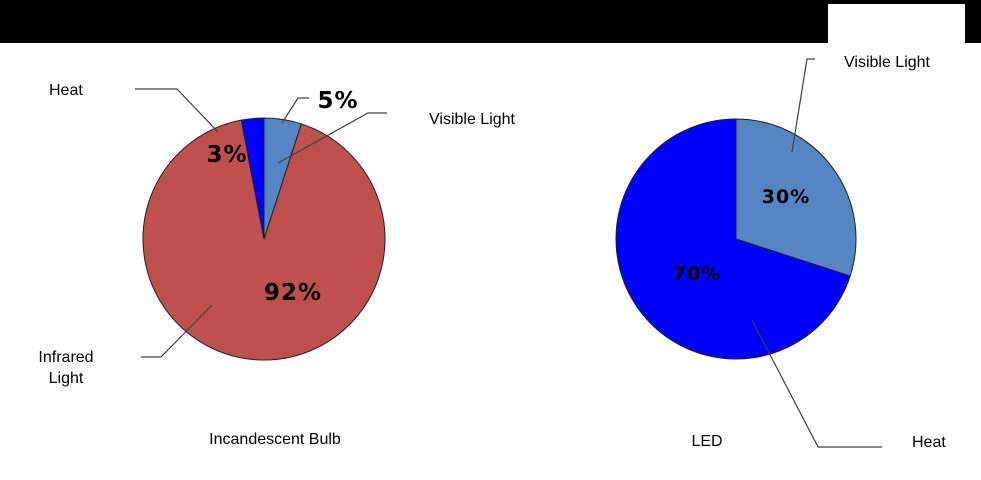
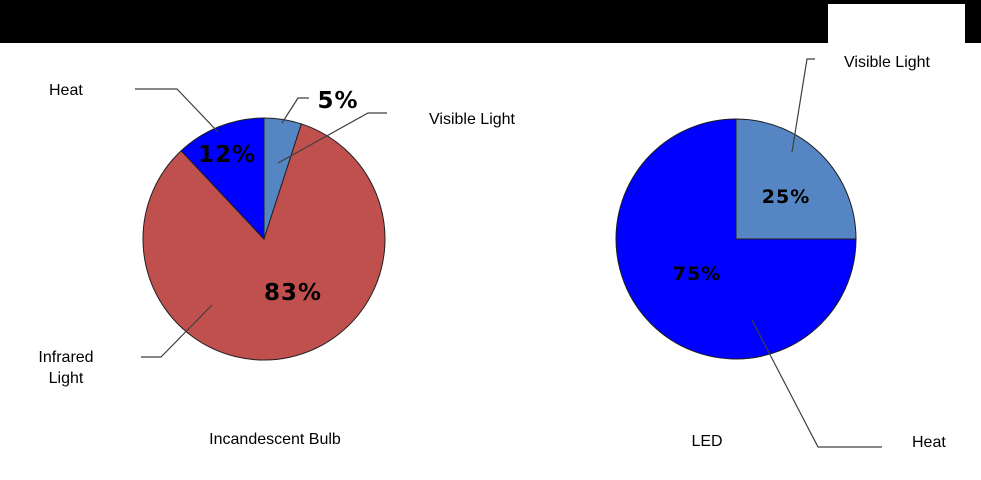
Incandescent Bulb/Infrared Light: 92% -> 83%
Incandescent Bulb/Heat: 3% -> 12%
LED/Visible Light: 30% -> 25%
LED/Heat: 70% -> 75%
